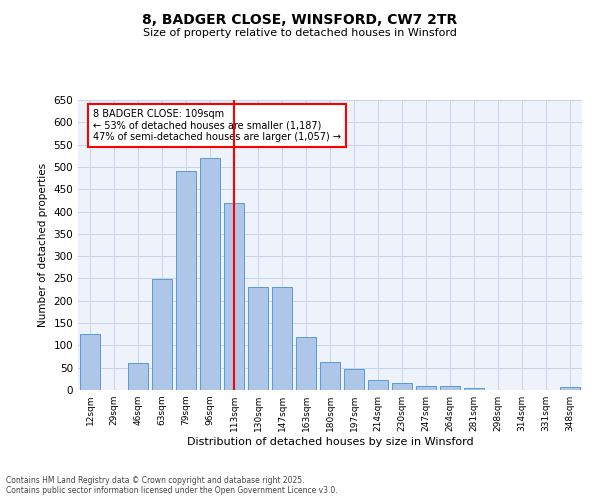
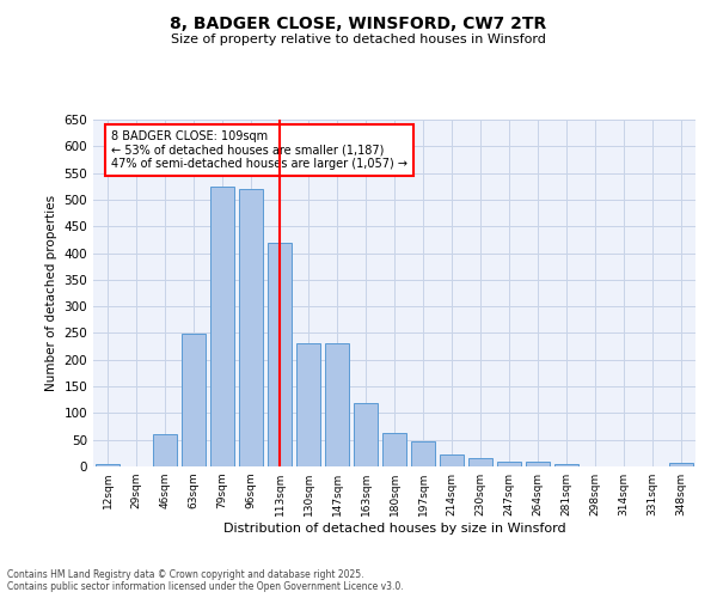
12sqm: 125 -> 5
79sqm: 490 -> 525
